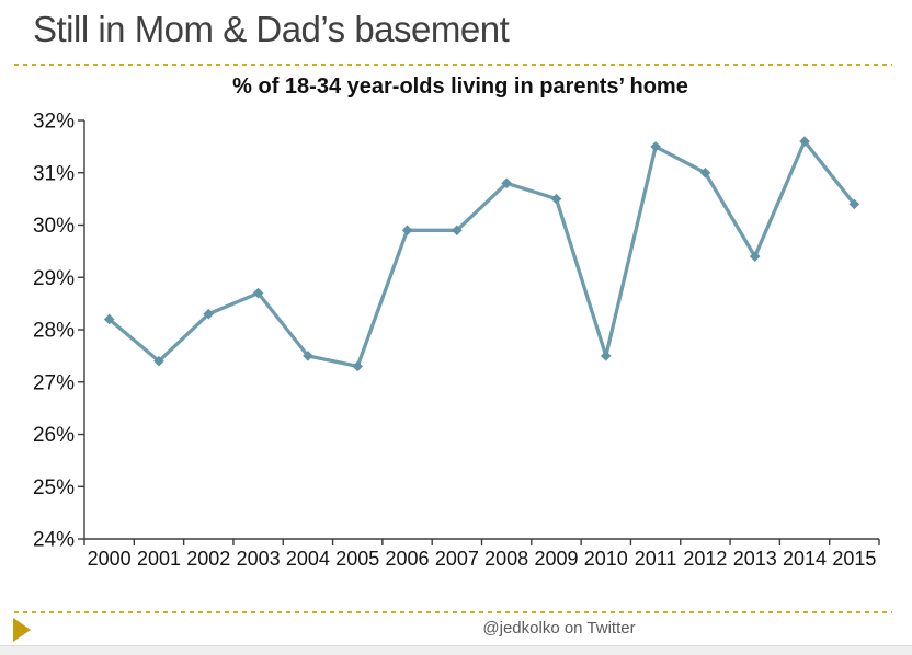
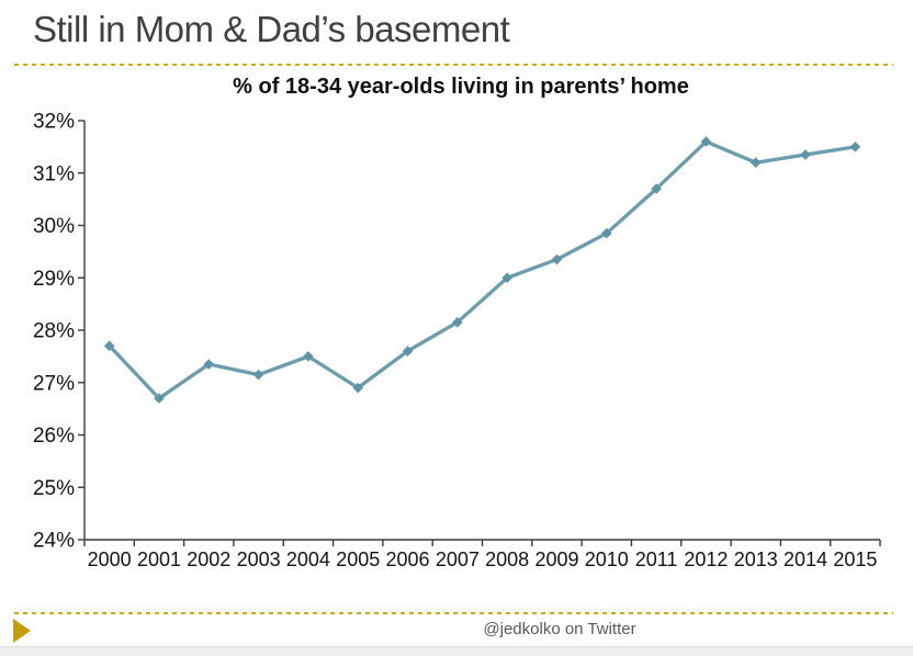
2000: 28.2% -> 27.7%
2001: 27.4% -> 26.7%
2002: 28.3% -> 27.4%
2003: 28.7% -> 27.1%
2005: 27.3% -> 26.9%
2006: 29.9% -> 27.6%
2007: 29.9% -> 28.1%
2008: 30.8% -> 29.0%
2009: 30.5% -> 29.4%
2010: 27.5% -> 29.9%
2011: 31.5% -> 30.7%
2012: 31.0% -> 31.6%
2013: 29.4% -> 31.2%
2014: 31.6% -> 31.4%
2015: 30.4% -> 31.5%
